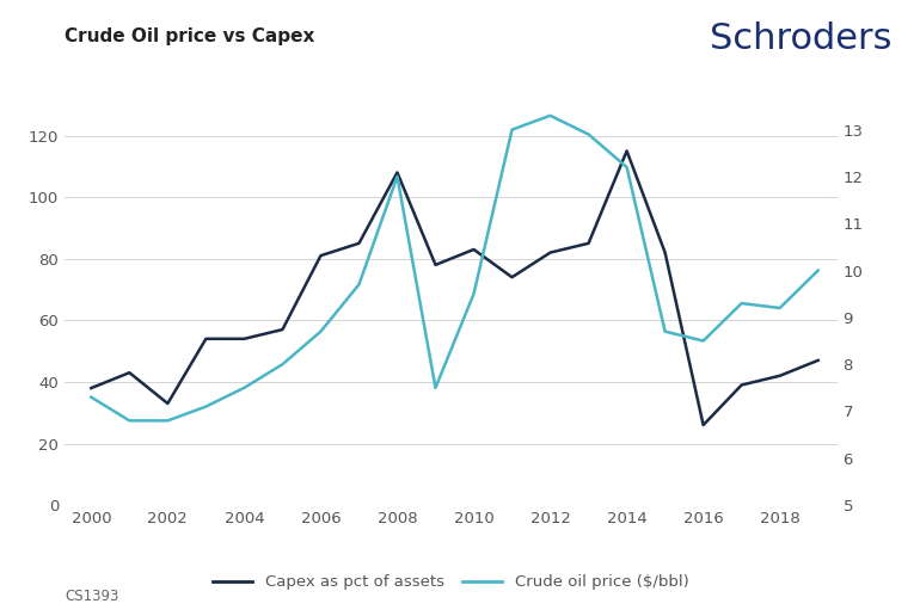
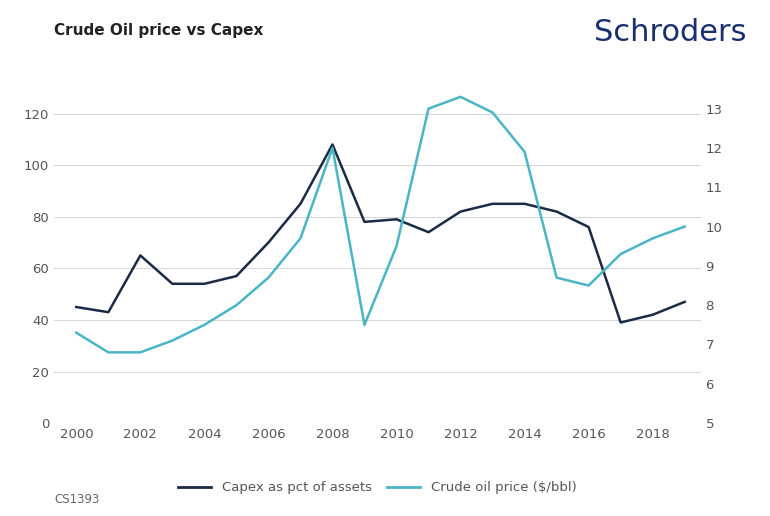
Capex as pct of assets/2000: 38 -> 45
Capex as pct of assets/2002: 33 -> 65
Capex as pct of assets/2006: 81 -> 70
Capex as pct of assets/2010: 83 -> 79
Capex as pct of assets/2014: 115 -> 85
Crude oil price ($/bbl)/2014: 12.2 -> 11.9
Capex as pct of assets/2016: 26 -> 76
Crude oil price ($/bbl)/2018: 9.2 -> 9.7
